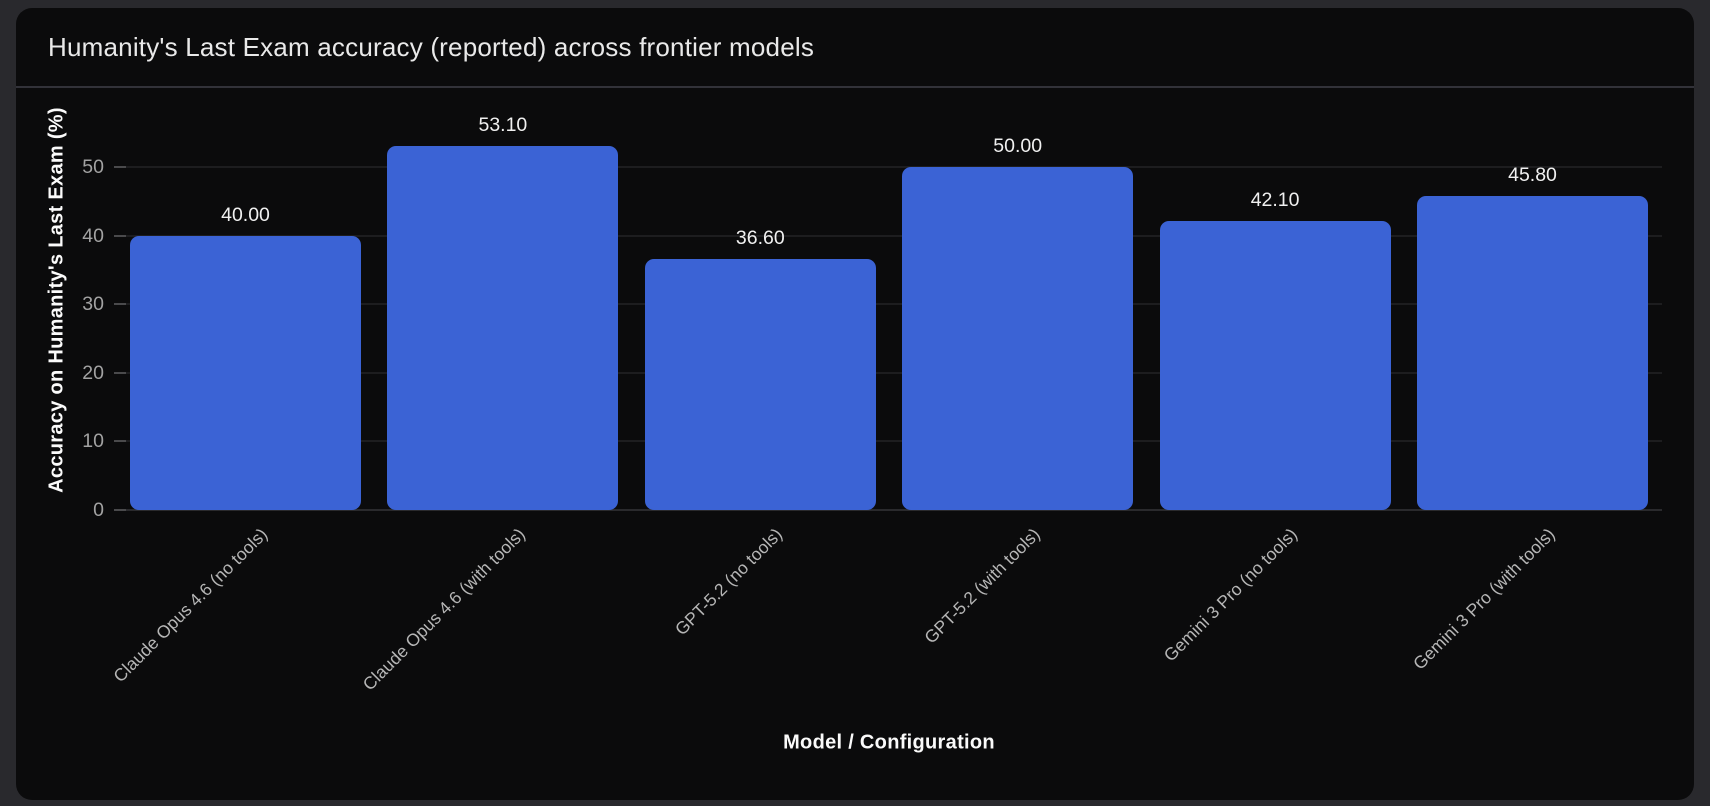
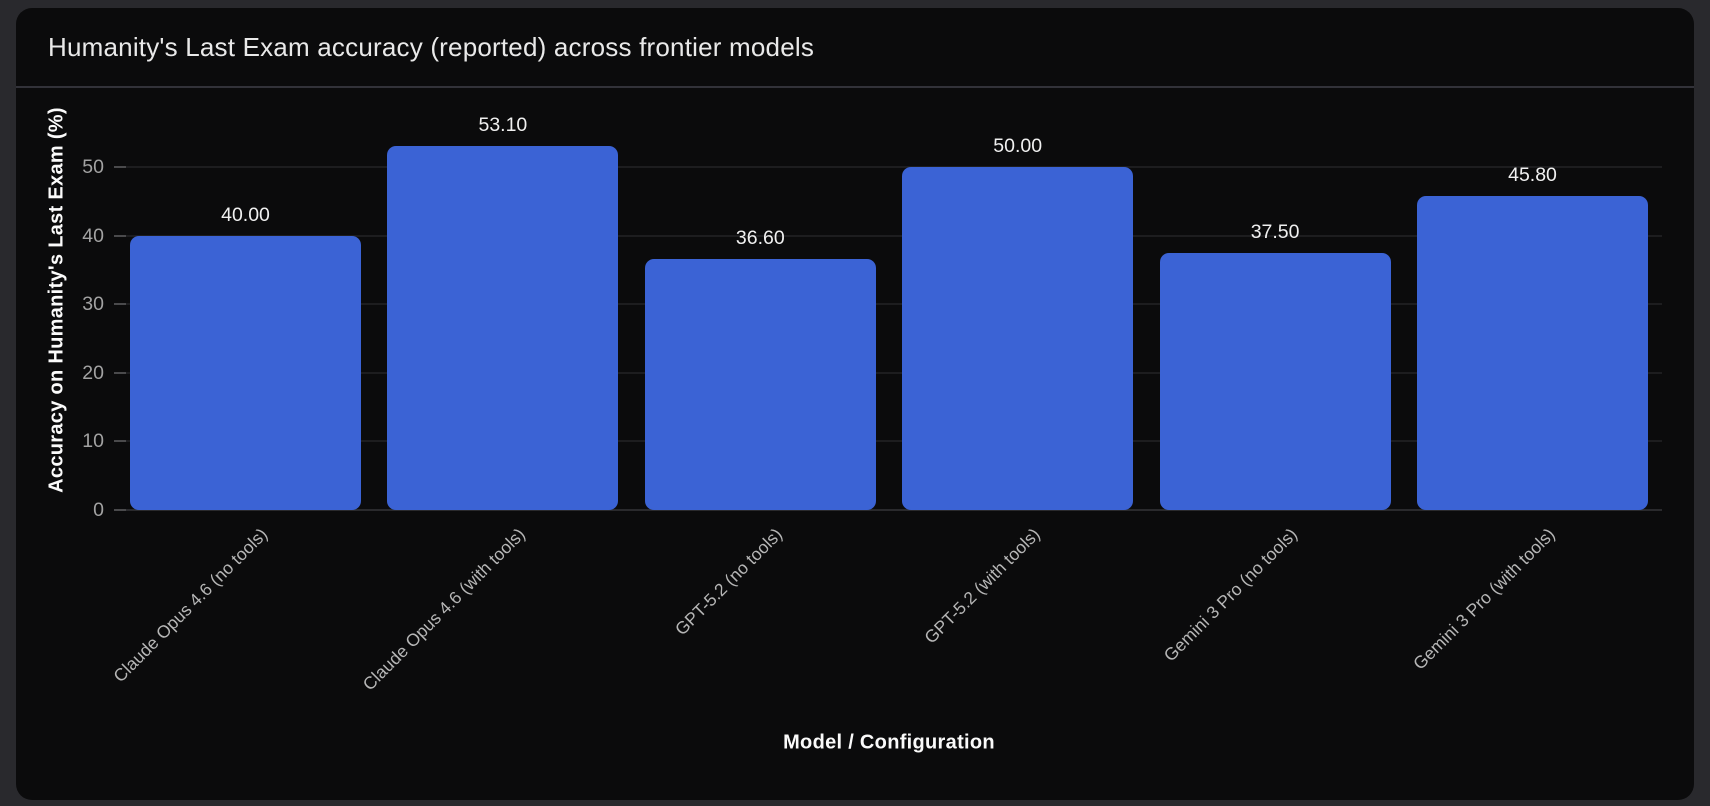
Gemini 3 Pro (no tools): 42.10 -> 37.50
